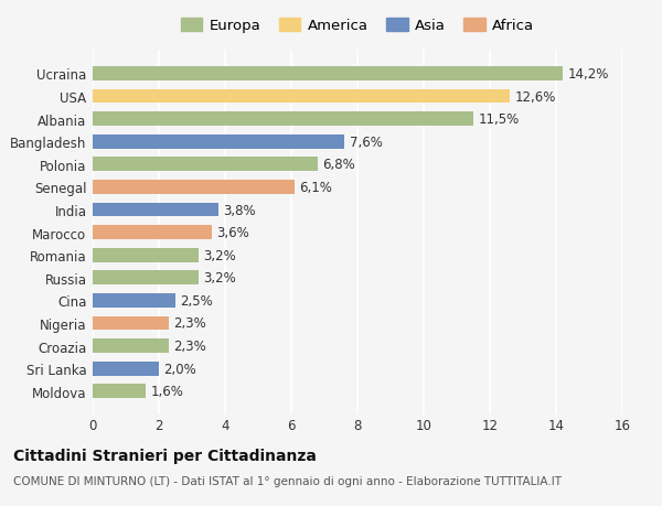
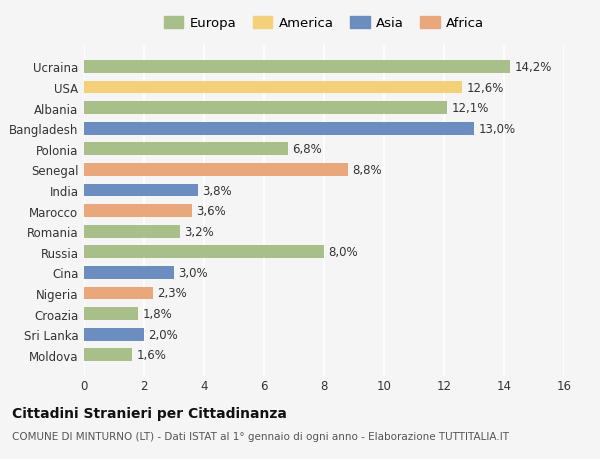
Albania: 11,5% -> 12,1%
Bangladesh: 7,6% -> 13,0%
Senegal: 6,1% -> 8,8%
Russia: 3,2% -> 8,0%
Cina: 2,5% -> 3,0%
Croazia: 2,3% -> 1,8%
